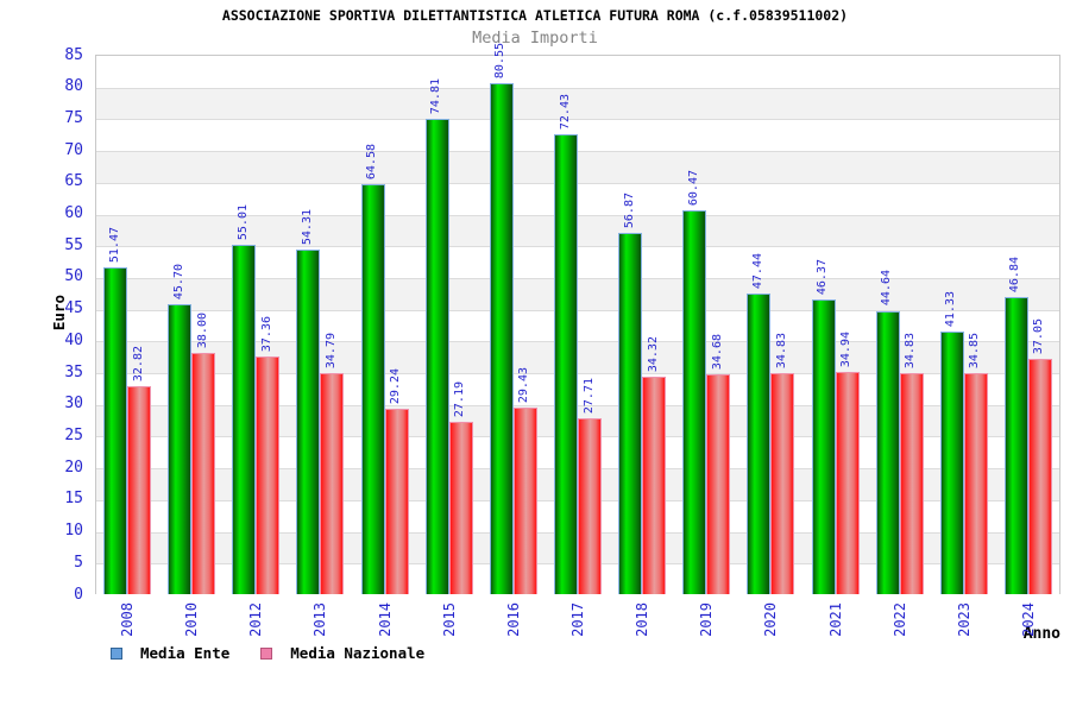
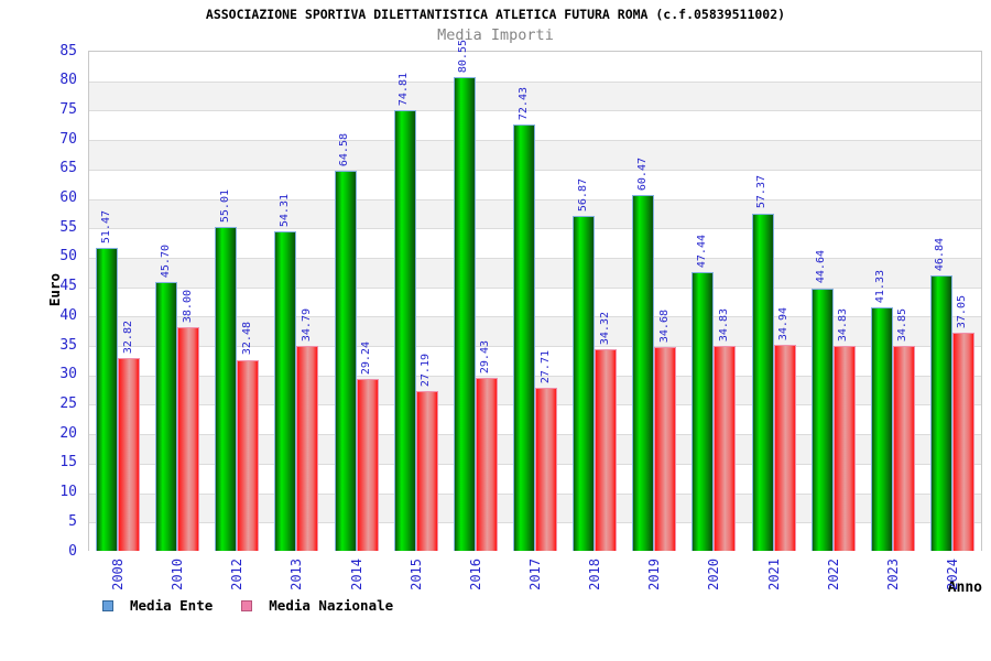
Media Nazionale/2012: 37.36 -> 32.48
Media Ente/2021: 46.37 -> 57.37
